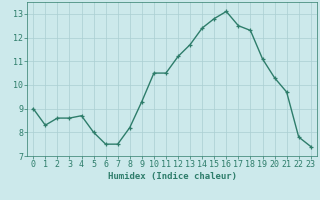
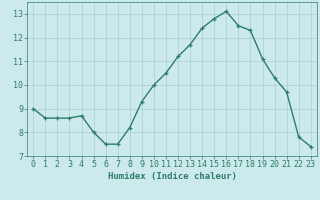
1: 8.3 -> 8.6
10: 10.5 -> 10.0
